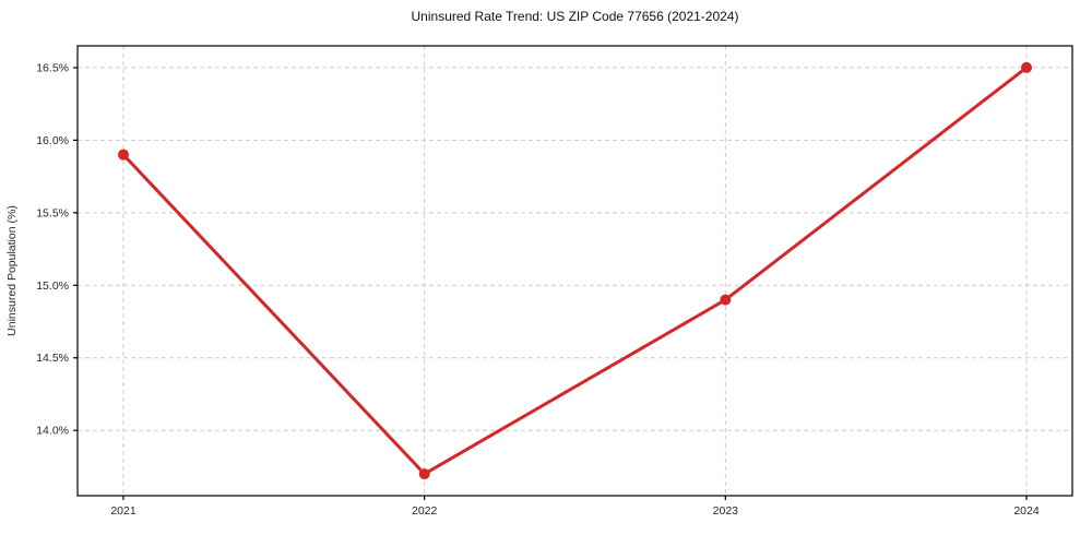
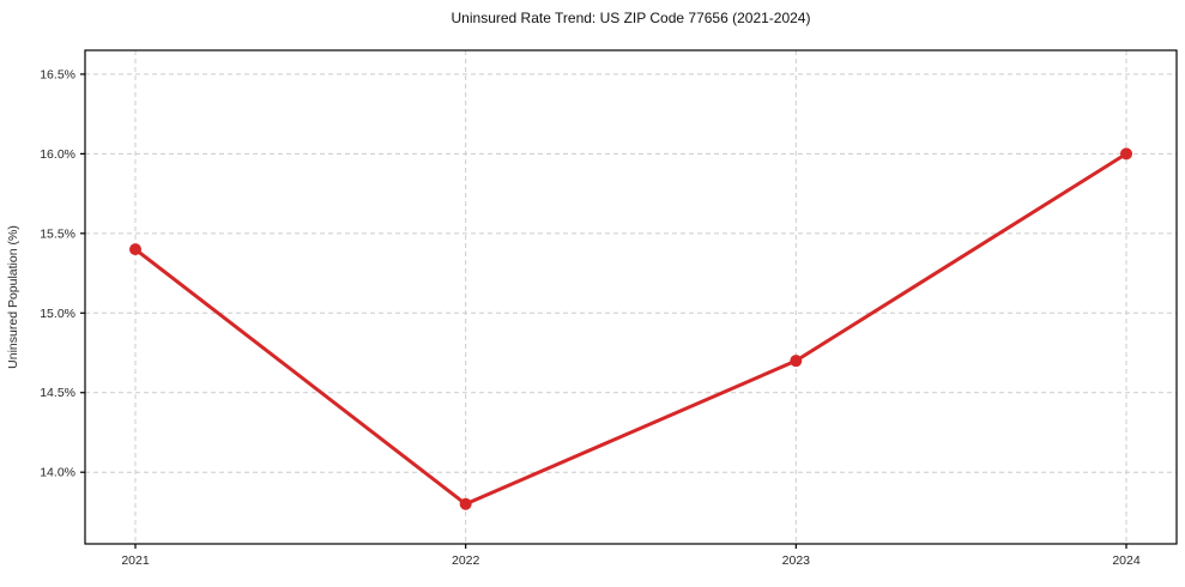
2021: 15.9% -> 15.4%
2022: 13.7% -> 13.8%
2023: 14.9% -> 14.7%
2024: 16.5% -> 16.0%
